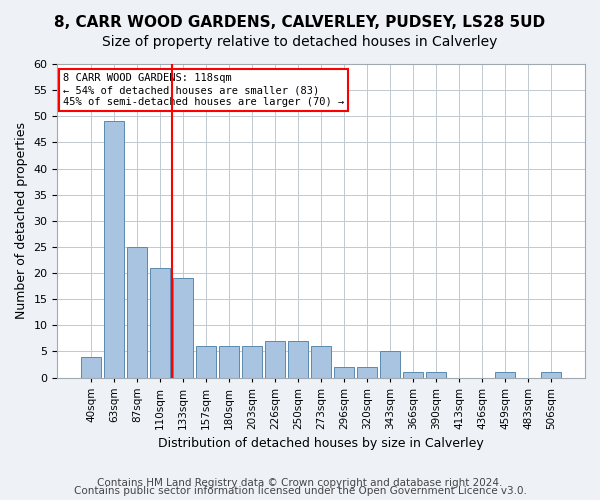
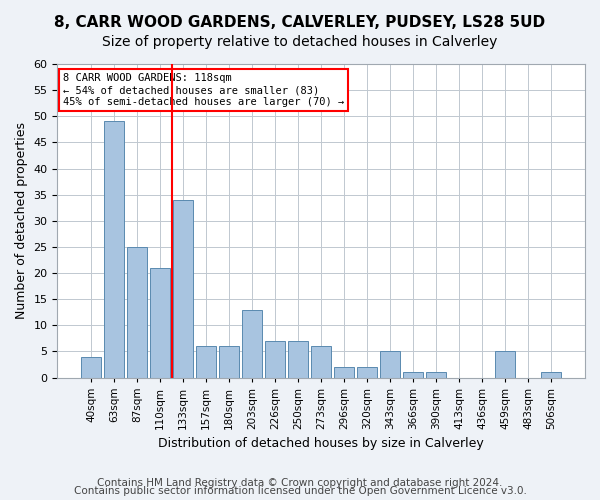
133sqm: 19 -> 34
203sqm: 6 -> 13
459sqm: 1 -> 5
